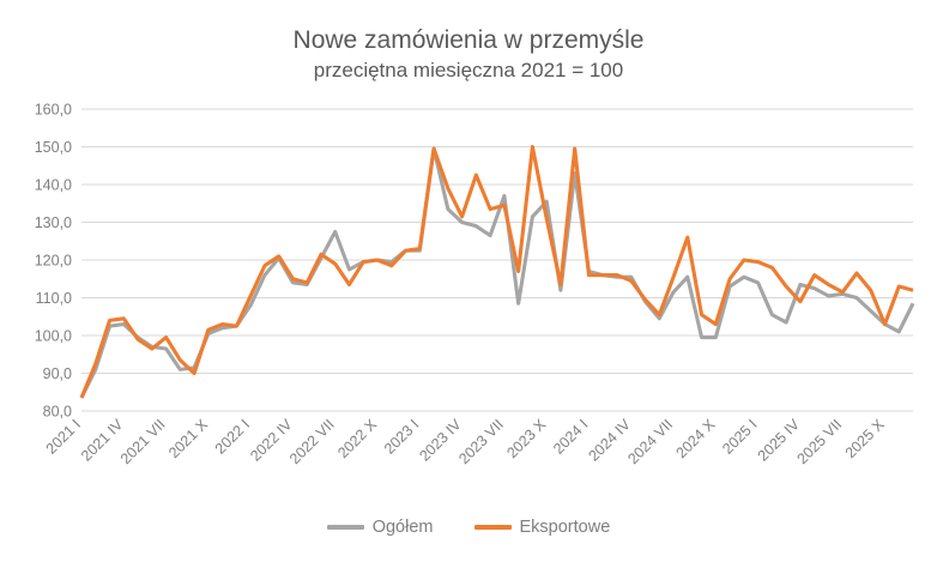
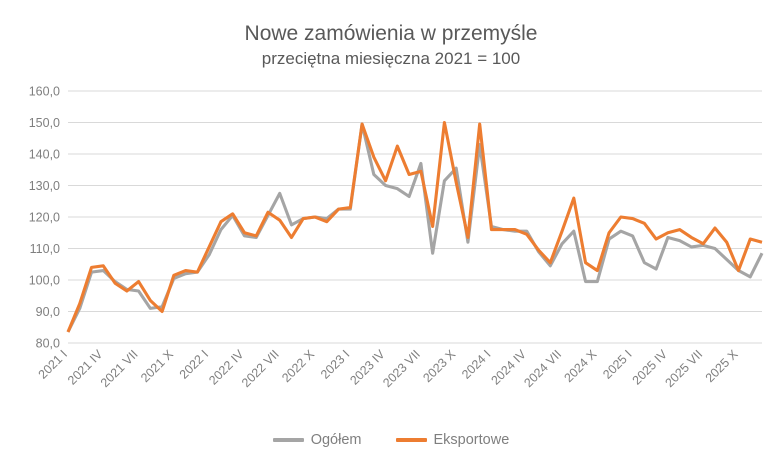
Eksportowe/2025 IV: 109 -> 115
